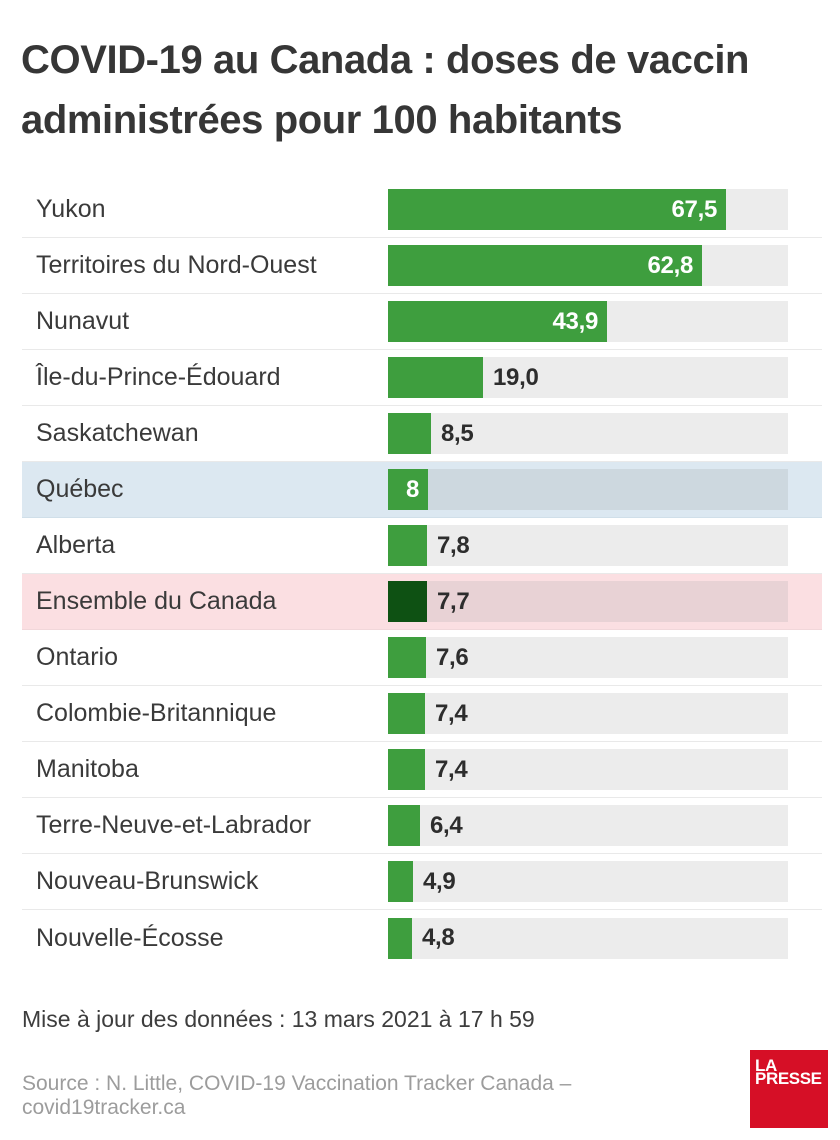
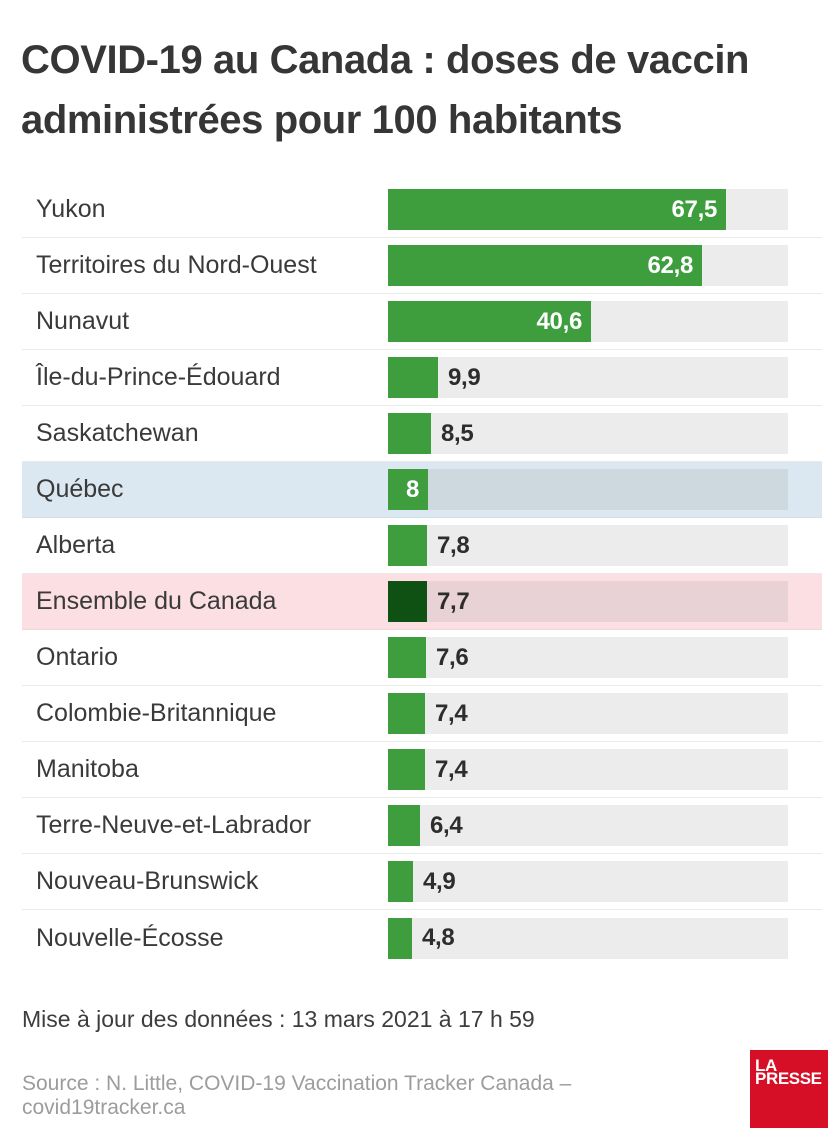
Nunavut: 43,9 -> 40,6
Île-du-Prince-Édouard: 19,0 -> 9,9
